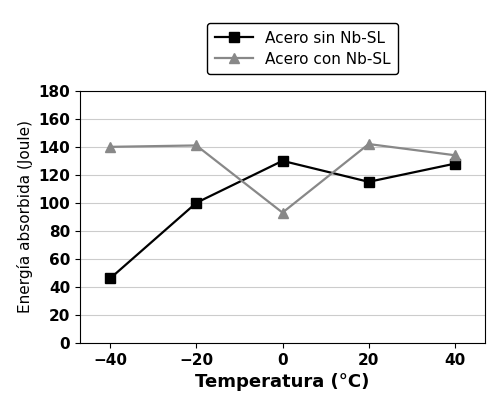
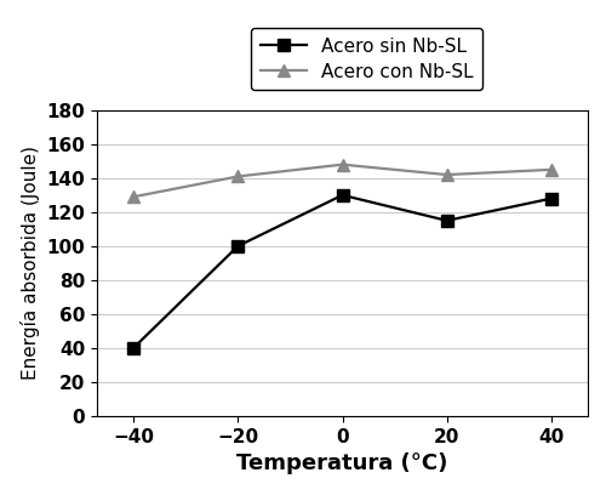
Acero sin Nb-SL/−40: 46 -> 40
Acero con Nb-SL/−40: 140 -> 129
Acero con Nb-SL/0: 93 -> 148
Acero con Nb-SL/40: 134 -> 145
